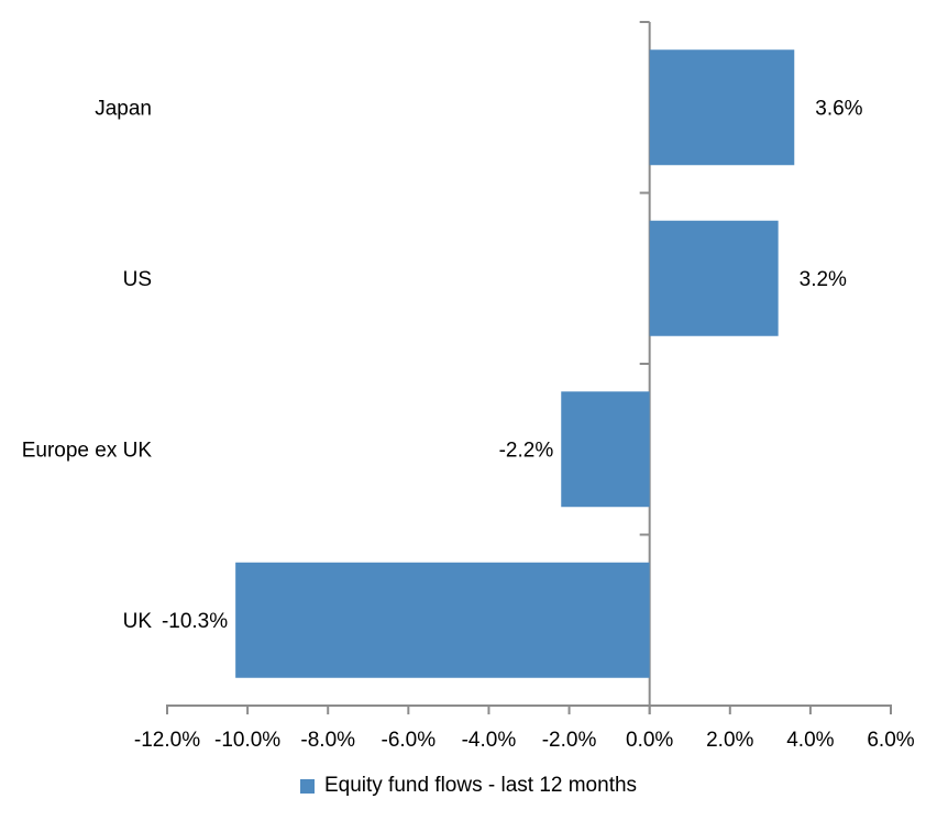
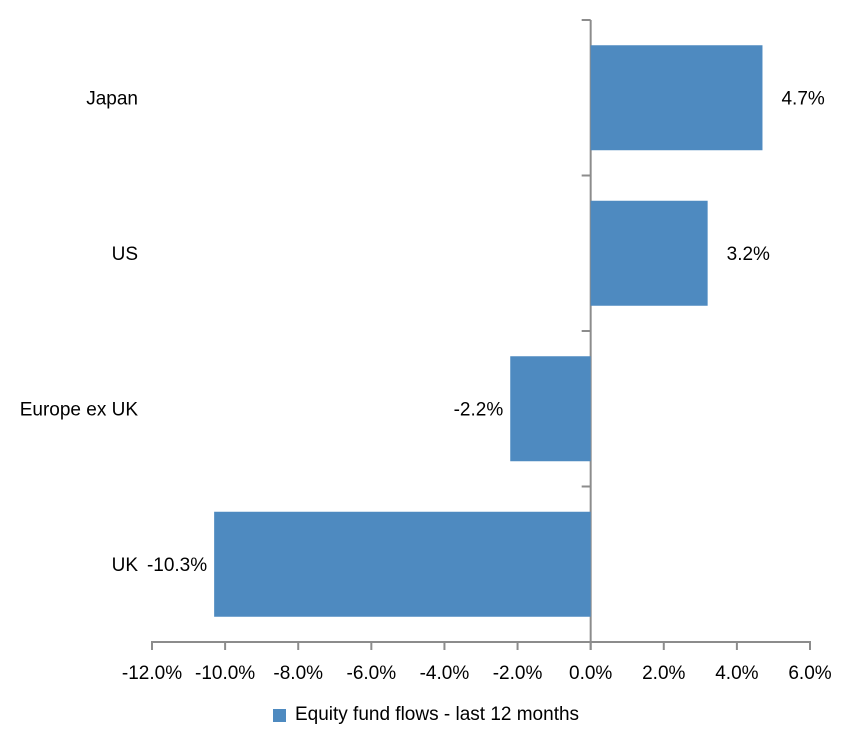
Japan: 3.6% -> 4.7%
